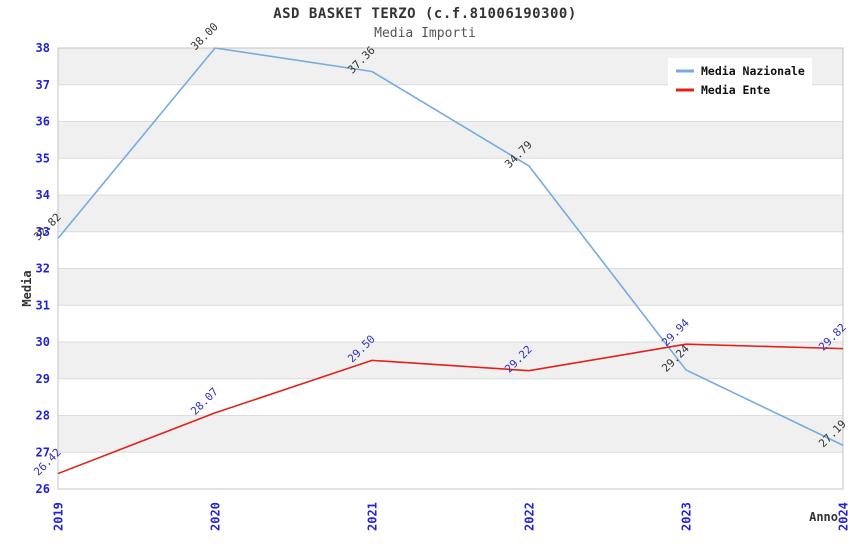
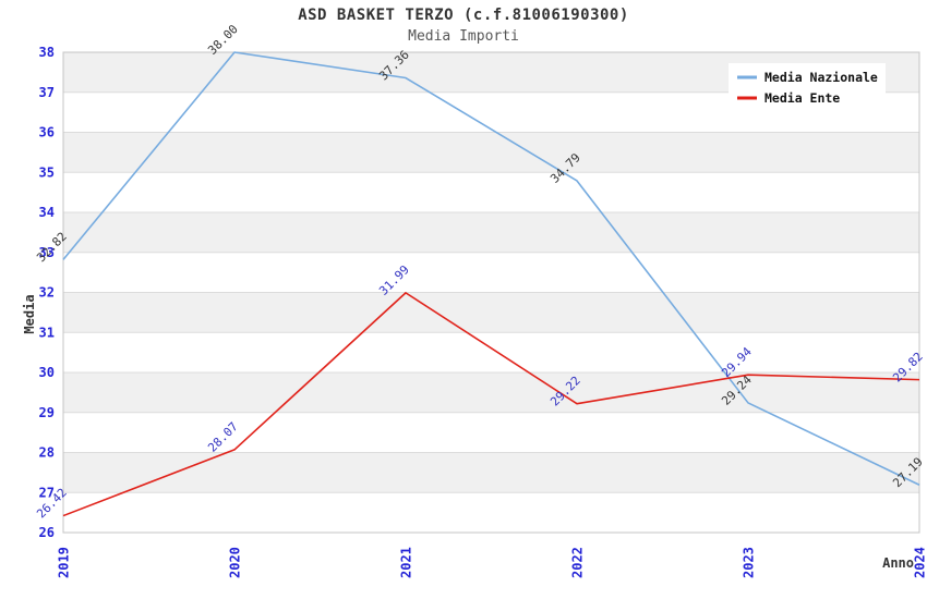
Media Ente/2021: 29.50 -> 31.99
